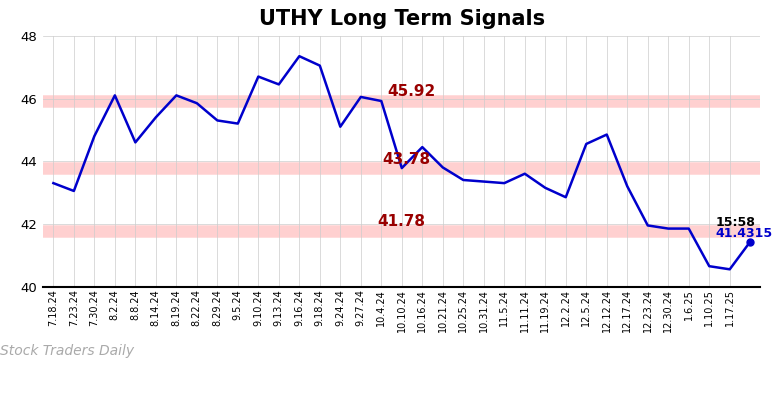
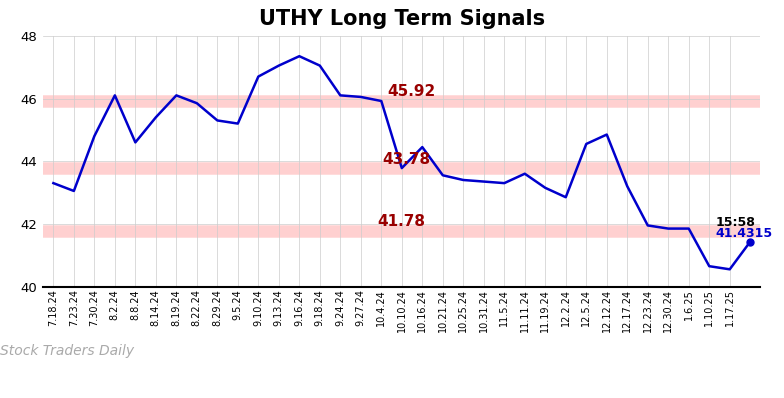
9.13.24: 46.45 -> 47.05
9.24.24: 45.10 -> 46.10
10.21.24: 43.80 -> 43.55
